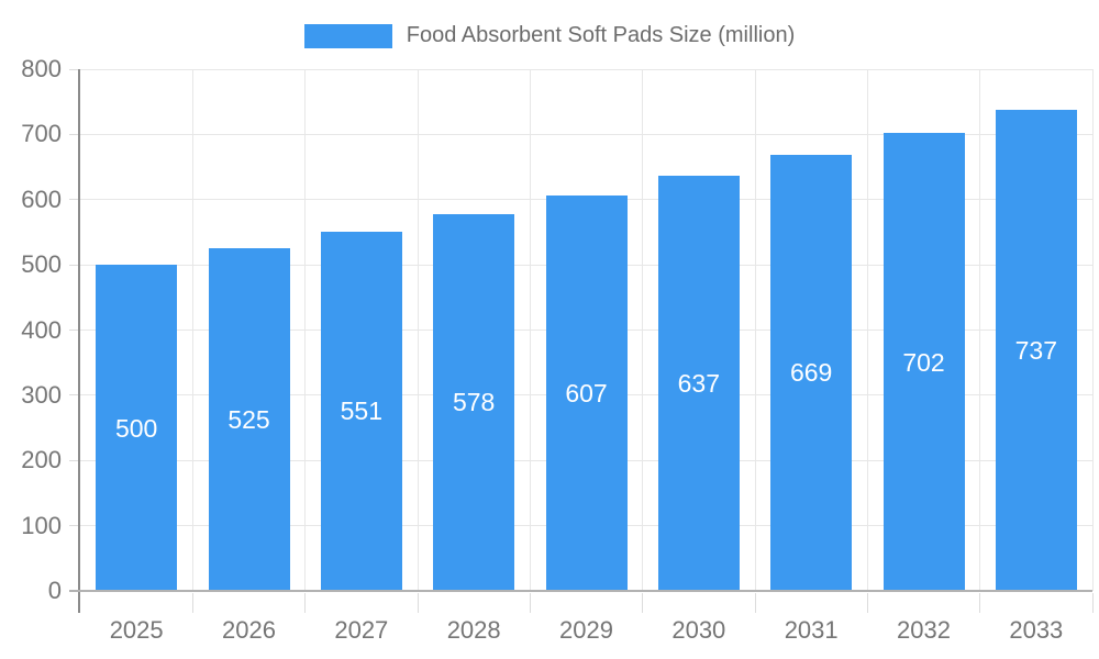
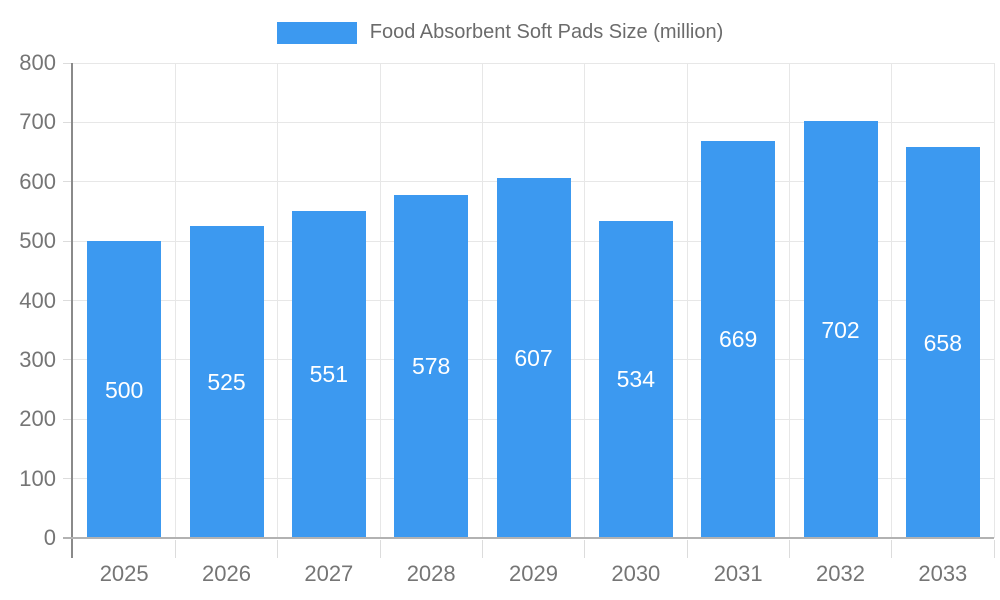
2030: 637 -> 534
2033: 737 -> 658
